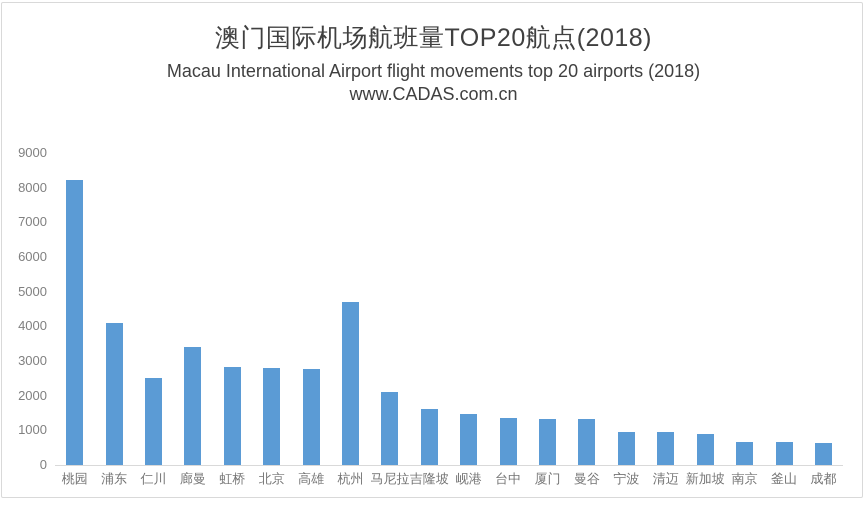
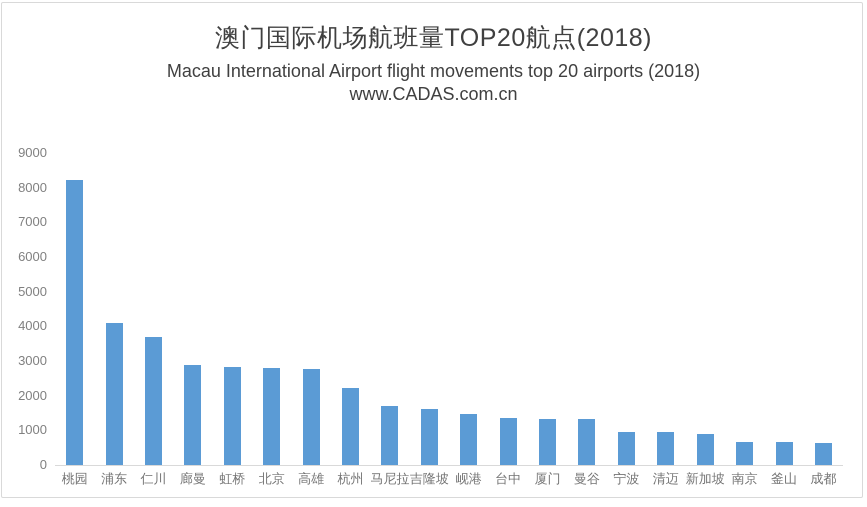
仁川: 2500 -> 3700
廊曼: 3400 -> 2900
杭州: 4700 -> 2200
马尼拉: 2100 -> 1700
